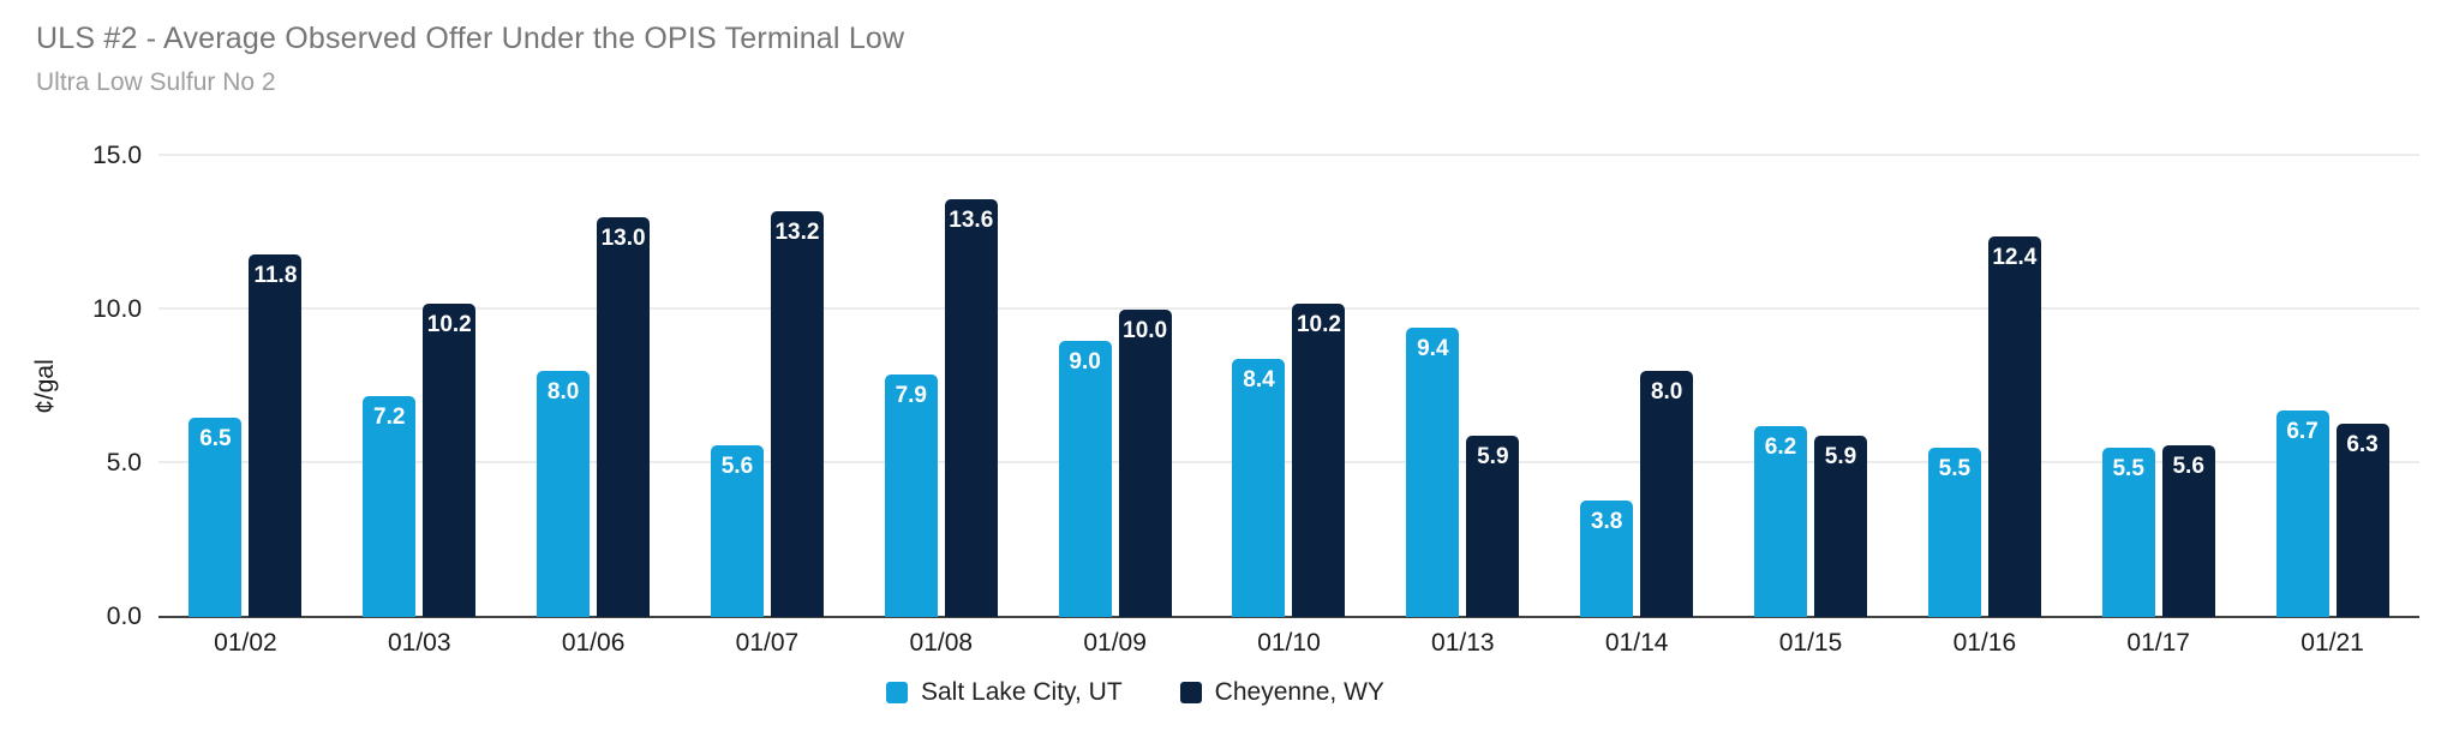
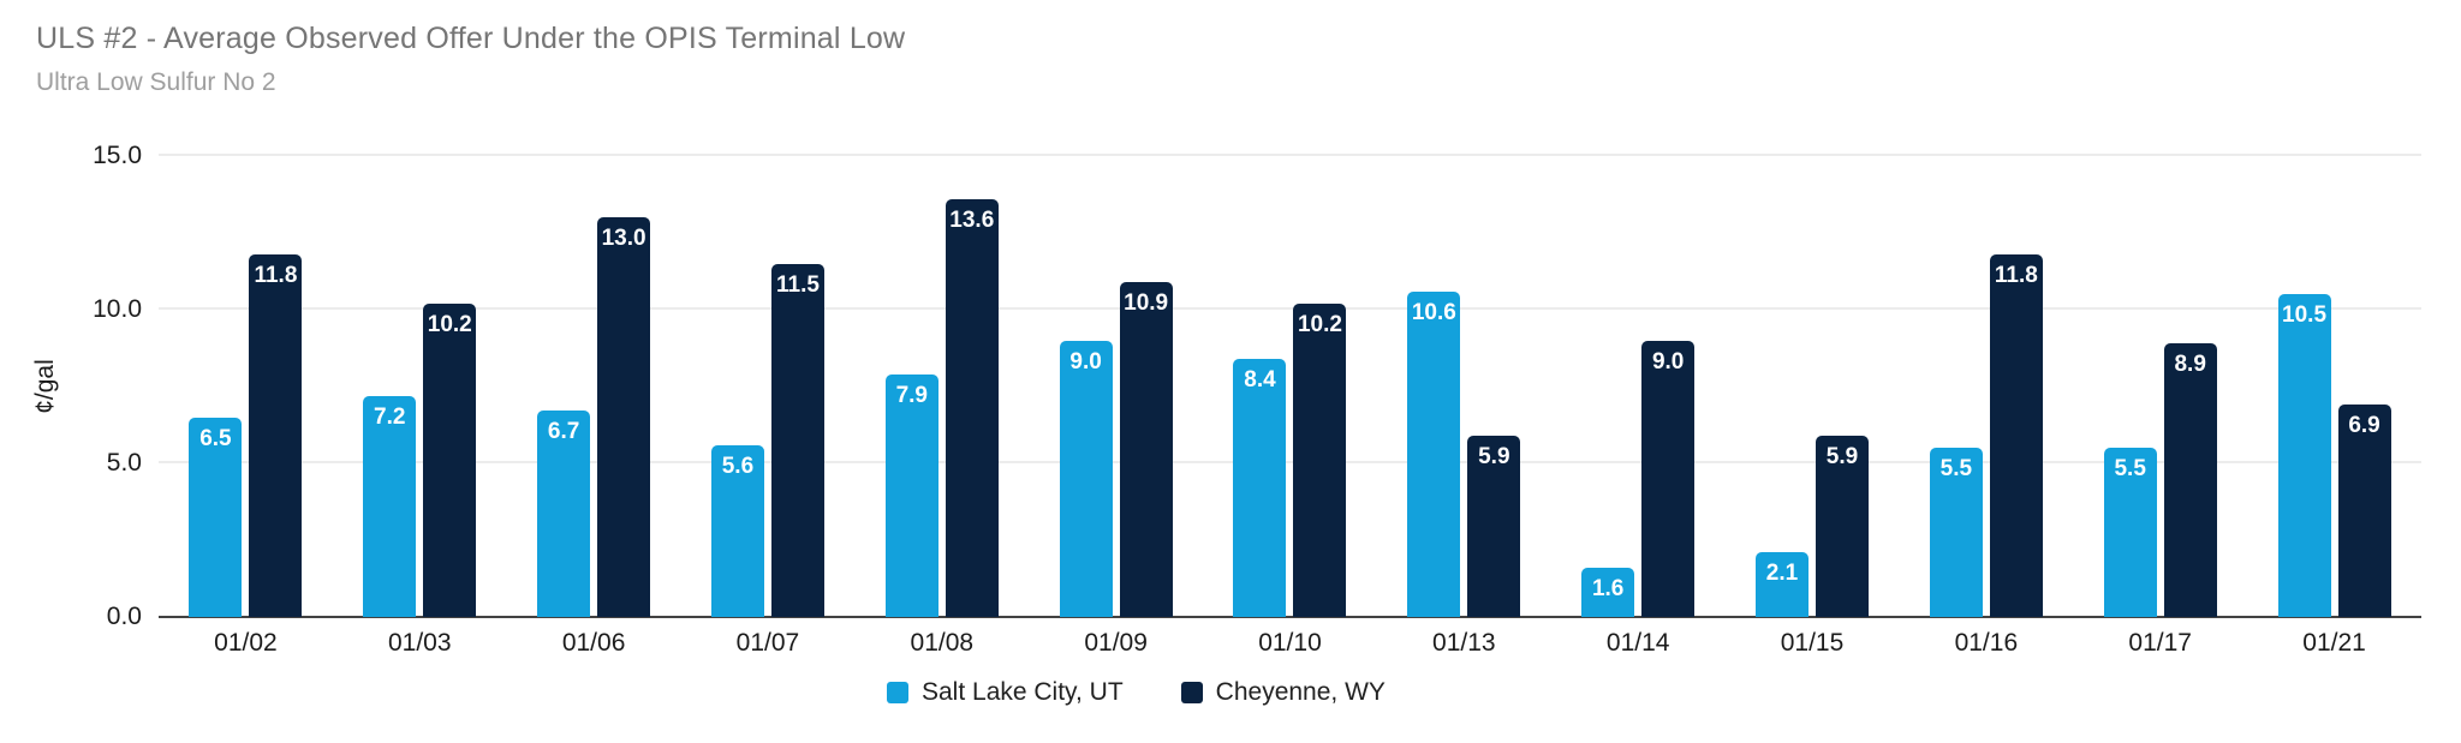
Salt Lake City, UT/01/06: 8.0 -> 6.7
Cheyenne, WY/01/07: 13.2 -> 11.5
Cheyenne, WY/01/09: 10.0 -> 10.9
Salt Lake City, UT/01/13: 9.4 -> 10.6
Salt Lake City, UT/01/14: 3.8 -> 1.6
Cheyenne, WY/01/14: 8.0 -> 9.0
Salt Lake City, UT/01/15: 6.2 -> 2.1
Cheyenne, WY/01/16: 12.4 -> 11.8
Cheyenne, WY/01/17: 5.6 -> 8.9
Salt Lake City, UT/01/21: 6.7 -> 10.5
Cheyenne, WY/01/21: 6.3 -> 6.9
